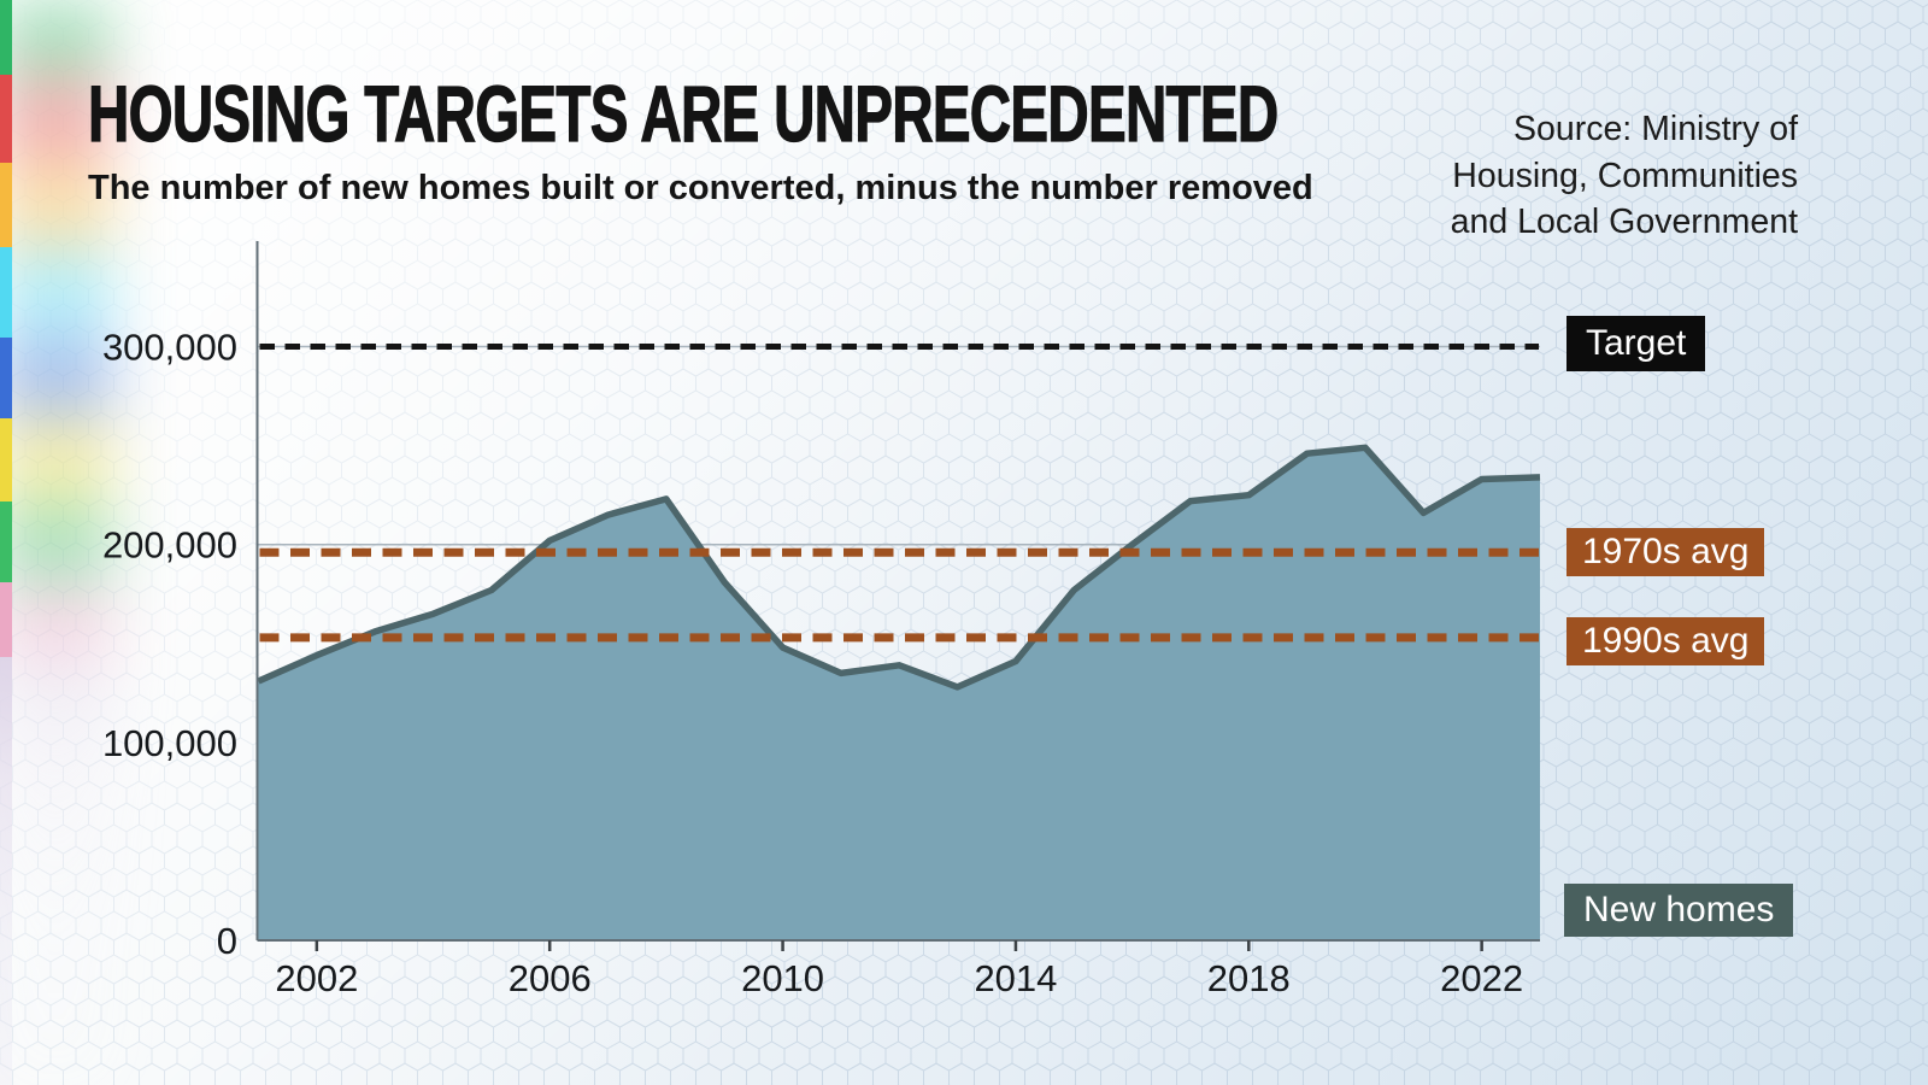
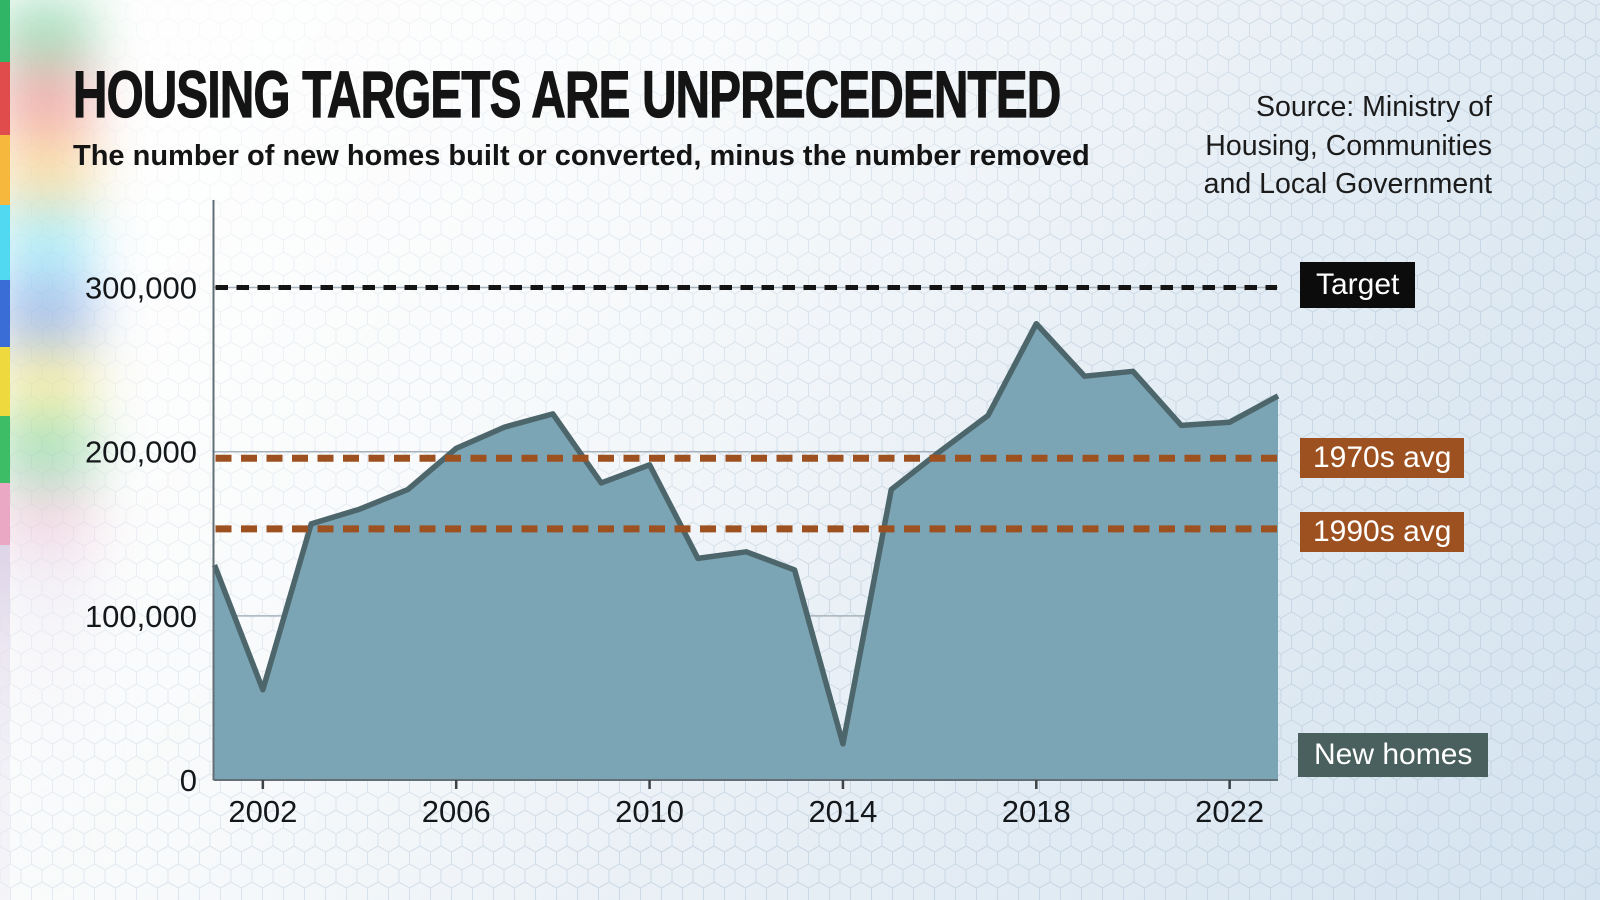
2002: 144000 -> 55000
2010: 148000 -> 192000
2014: 141000 -> 22000
2018: 225000 -> 278000
2022: 233000 -> 218000
